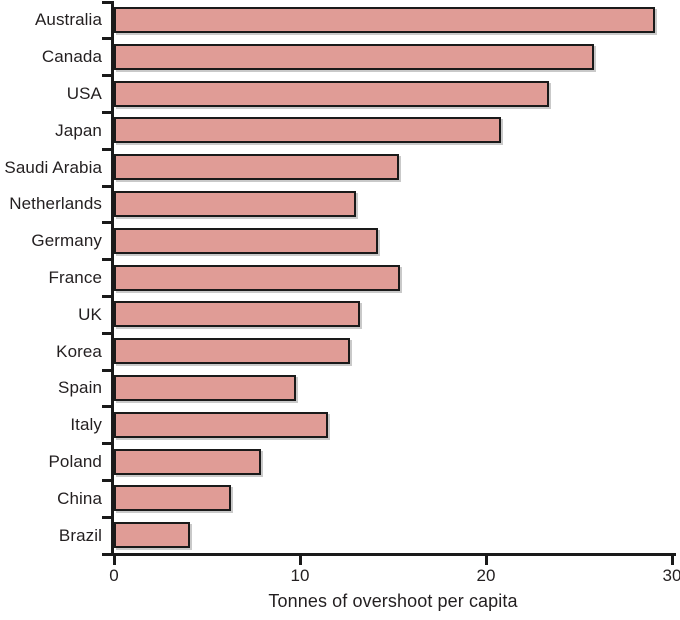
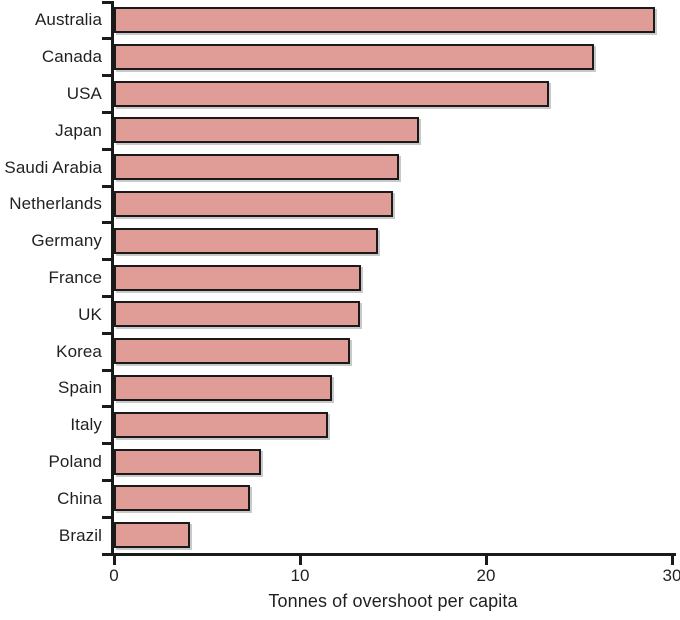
Japan: 20.8 -> 16.4
Netherlands: 13.0 -> 15.0
France: 15.4 -> 13.3
Spain: 9.8 -> 11.7
China: 6.3 -> 7.3
